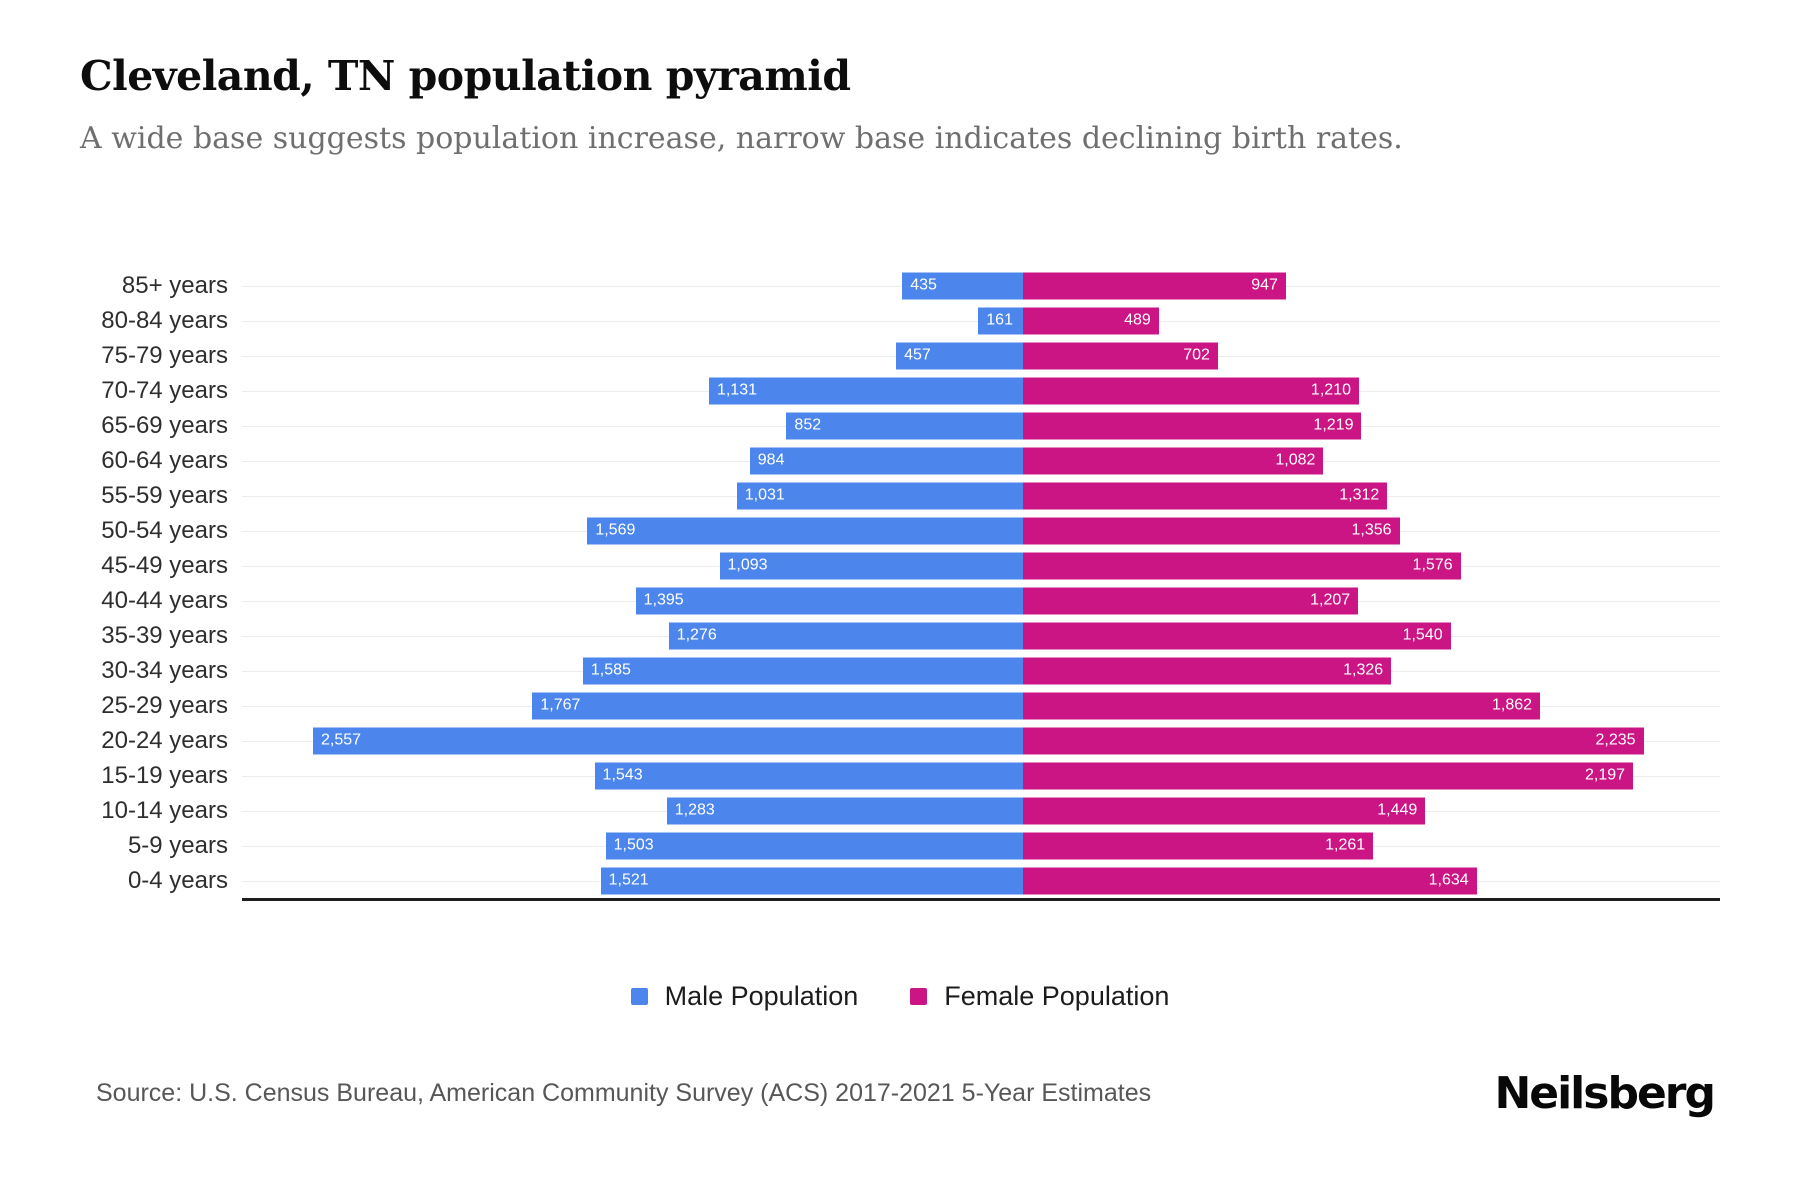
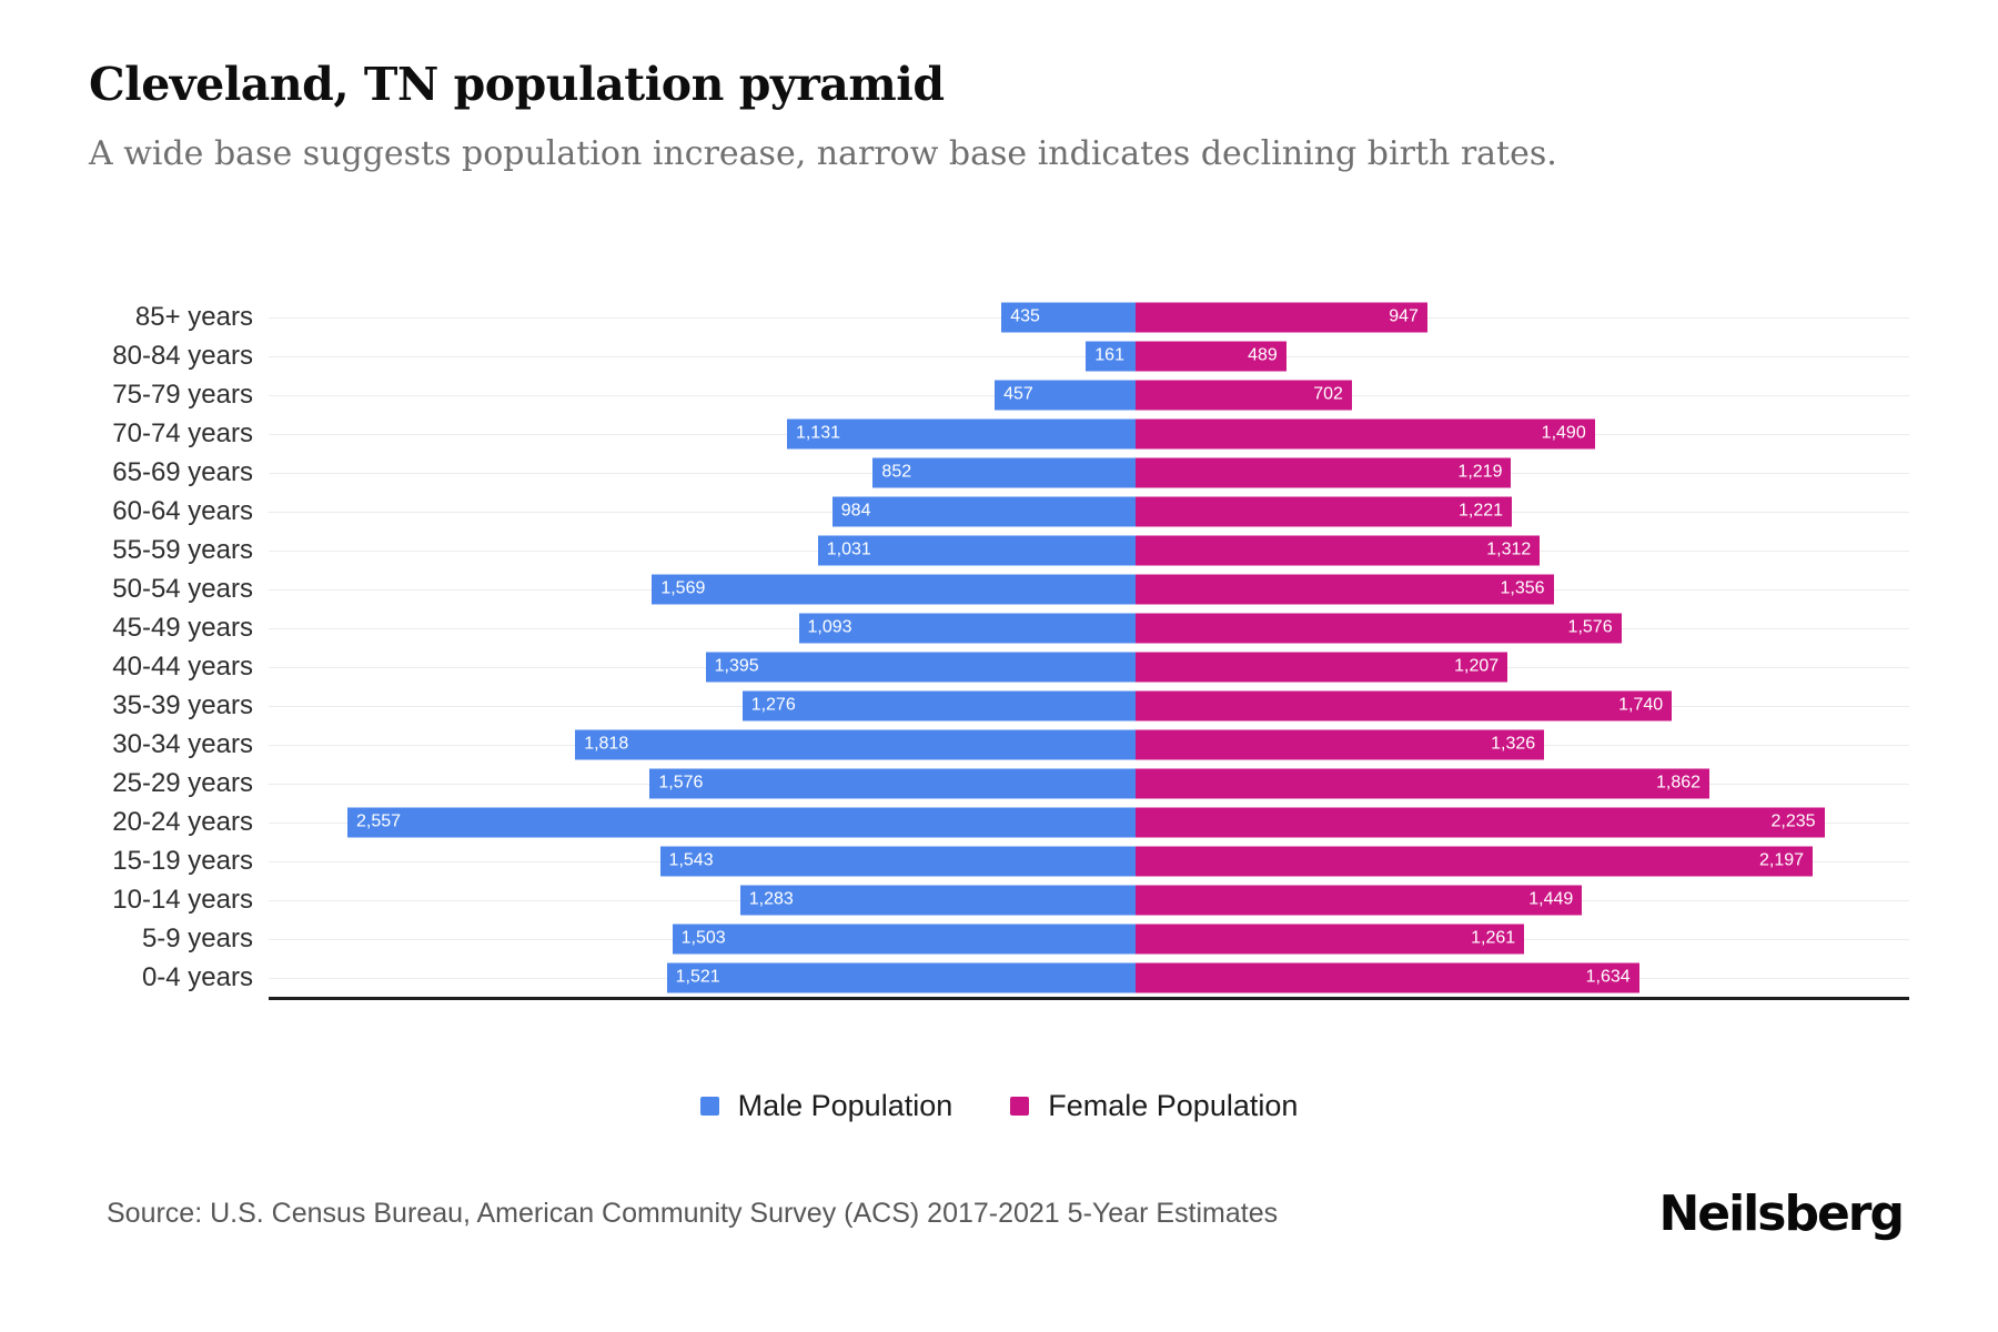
Female Population/70-74 years: 1,210 -> 1,490
Female Population/60-64 years: 1,082 -> 1,221
Female Population/35-39 years: 1,540 -> 1,740
Male Population/30-34 years: 1,585 -> 1,818
Male Population/25-29 years: 1,767 -> 1,576
